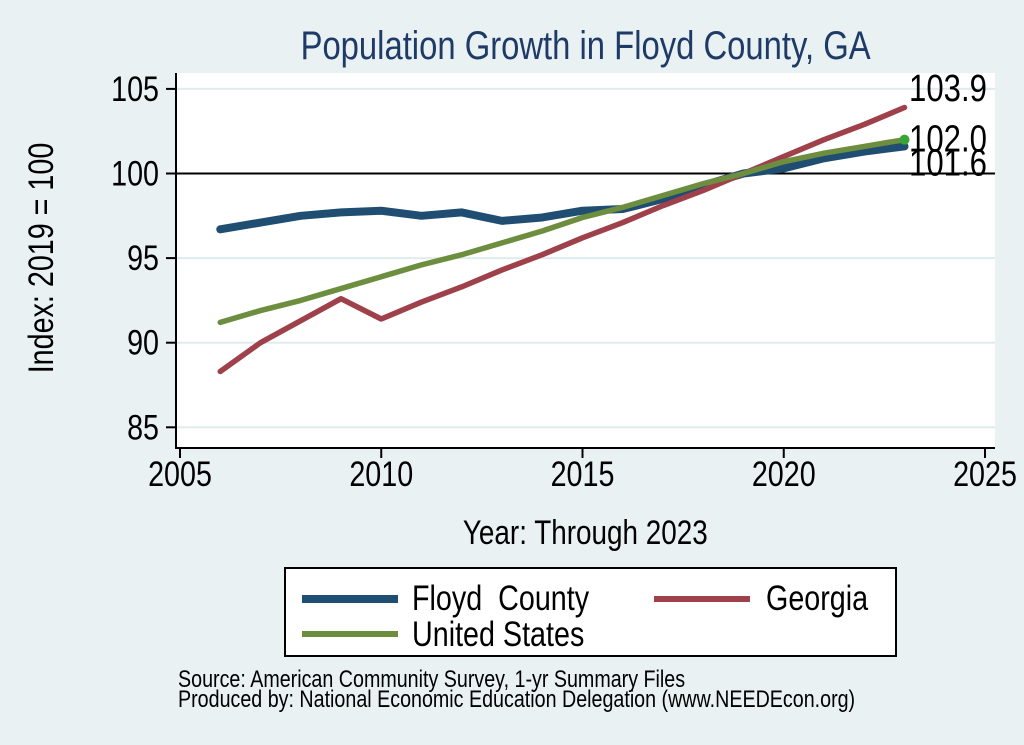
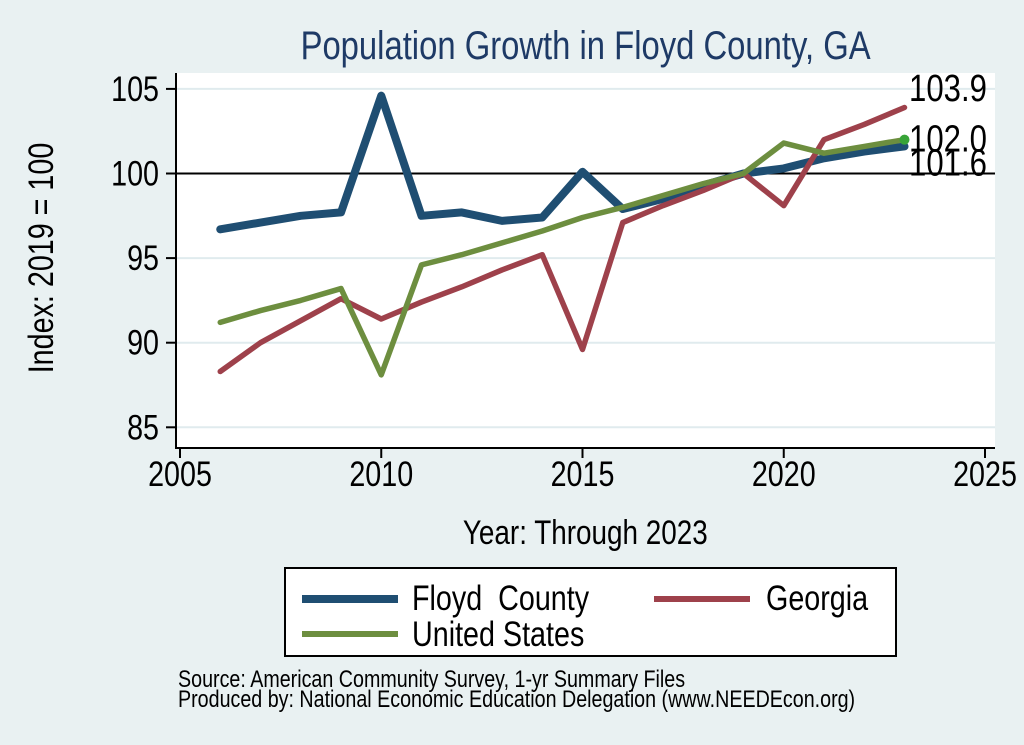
Floyd County/2010: 97.8 -> 104.6
United States/2010: 93.9 -> 88.1
Floyd County/2015: 97.8 -> 100.1
Georgia/2015: 96.2 -> 89.6
Georgia/2020: 101.0 -> 98.1
United States/2020: 100.7 -> 101.8
